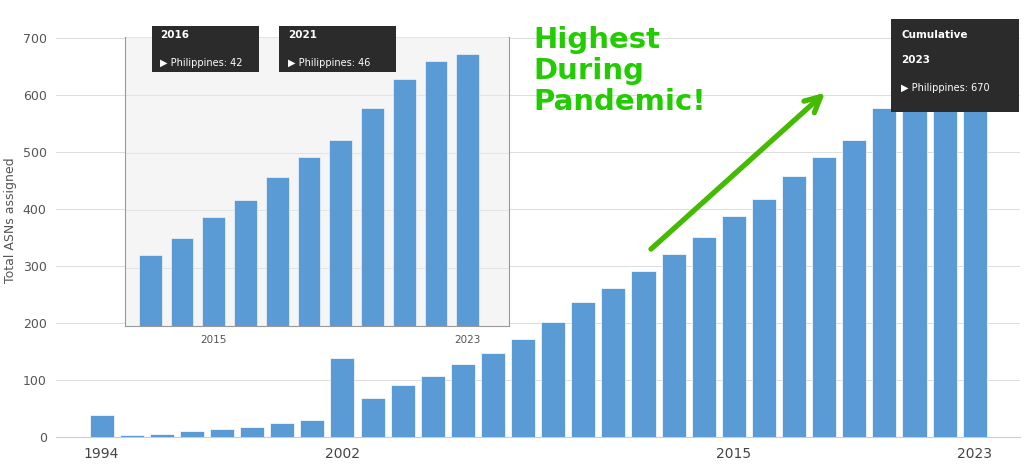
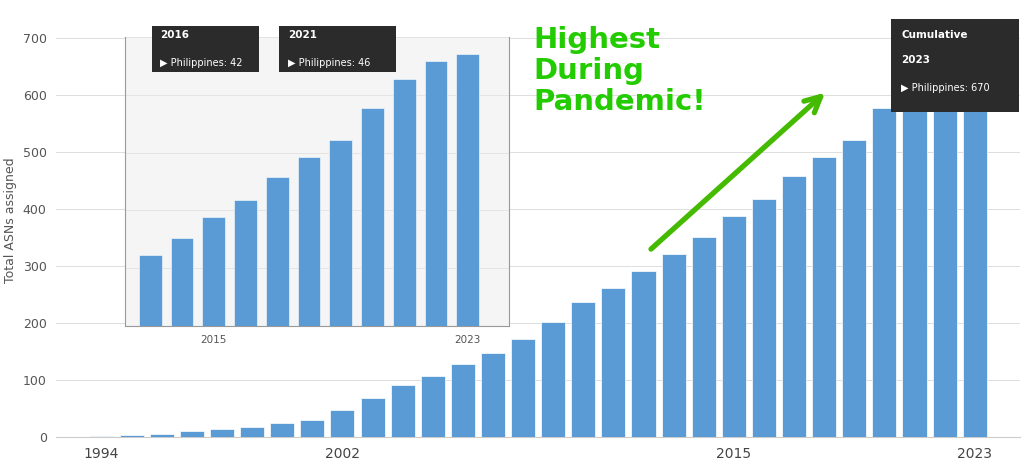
1994: 38 -> 2
2002: 138 -> 48
